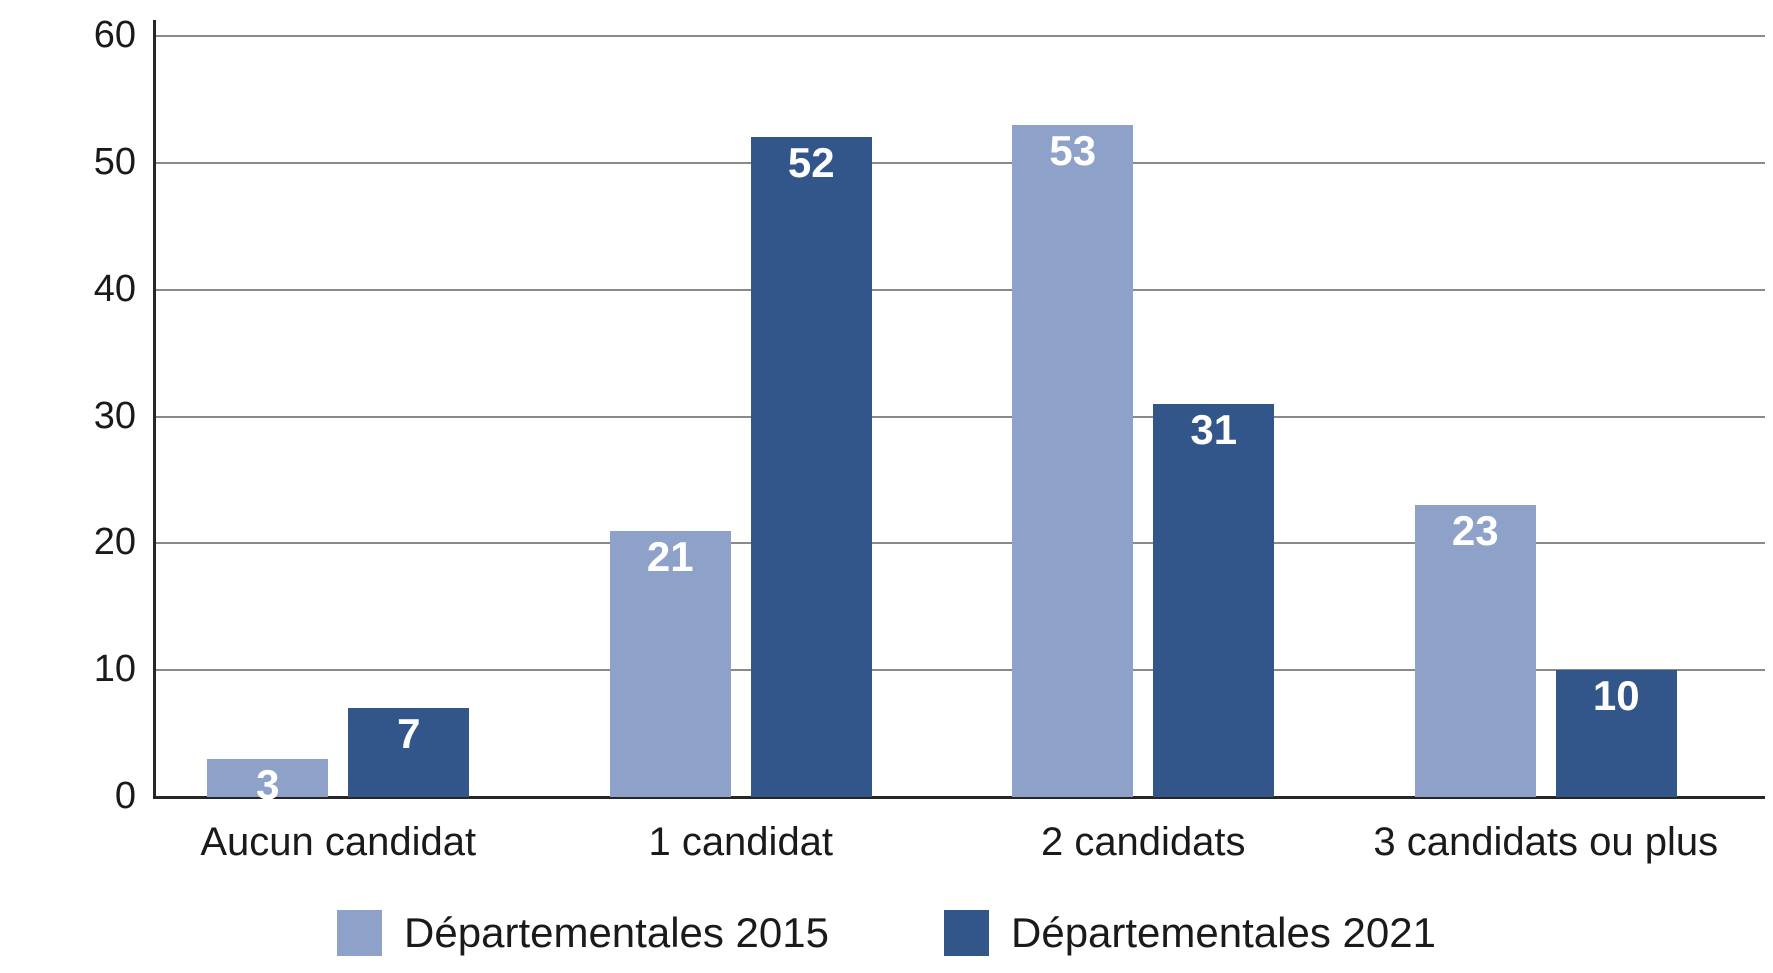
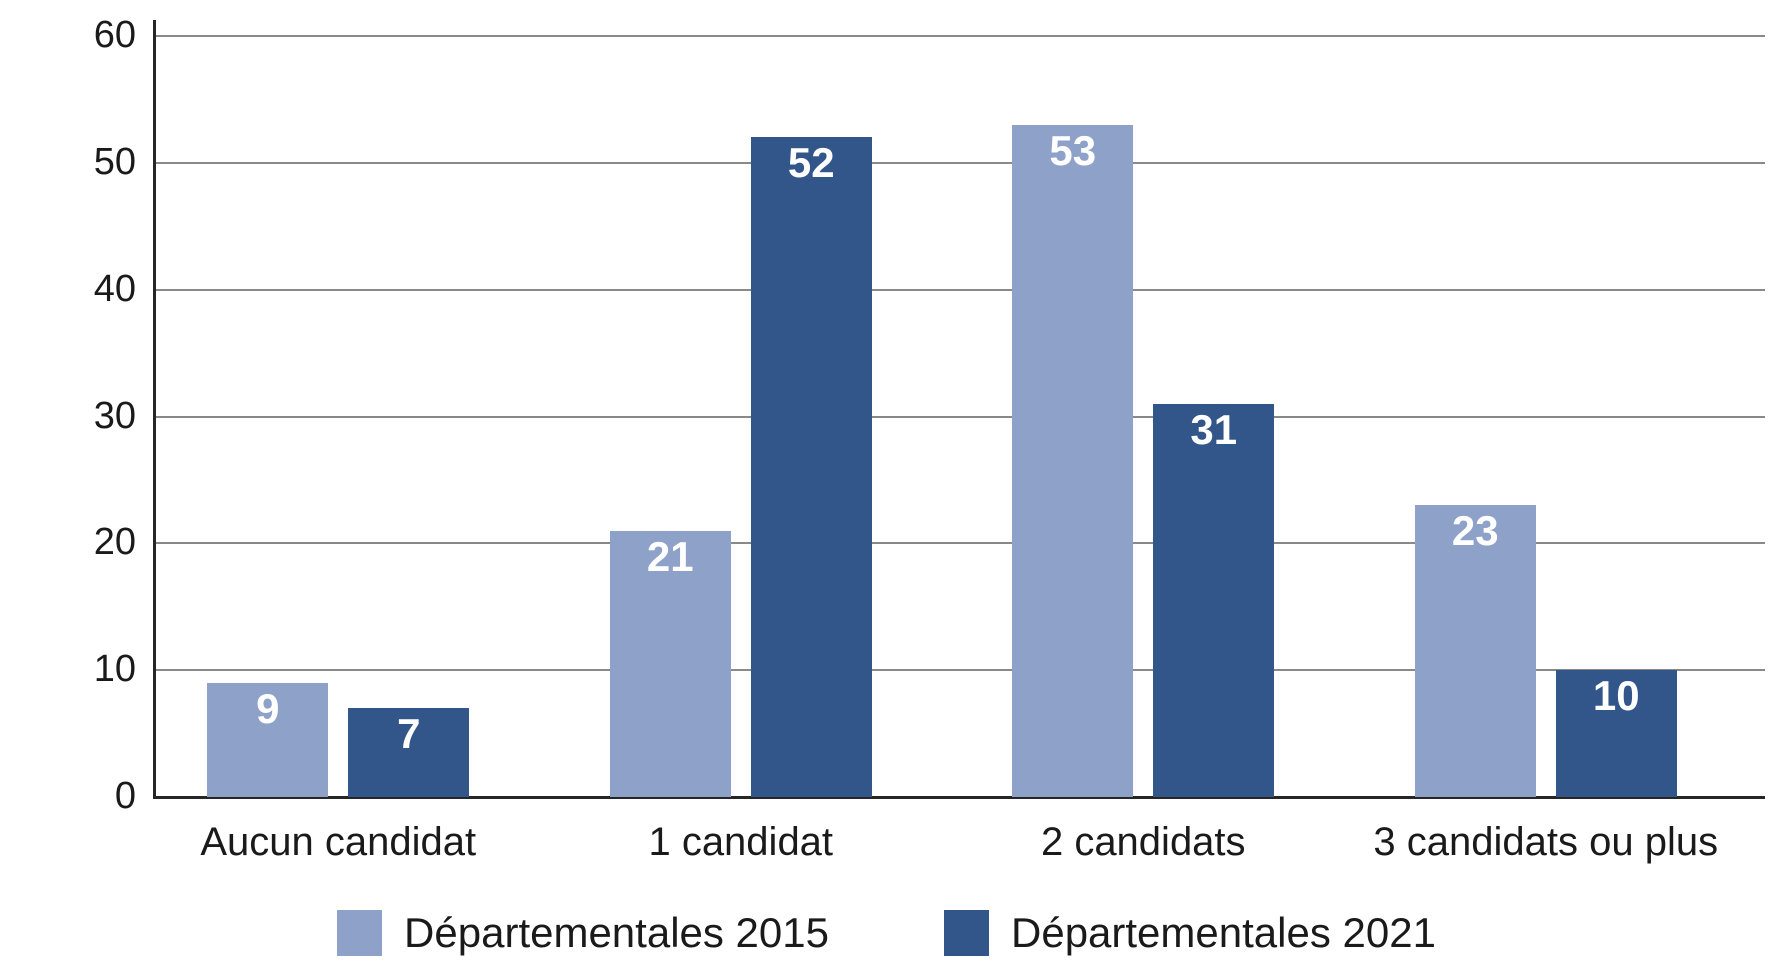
Départementales 2015/Aucun candidat: 3 -> 9
